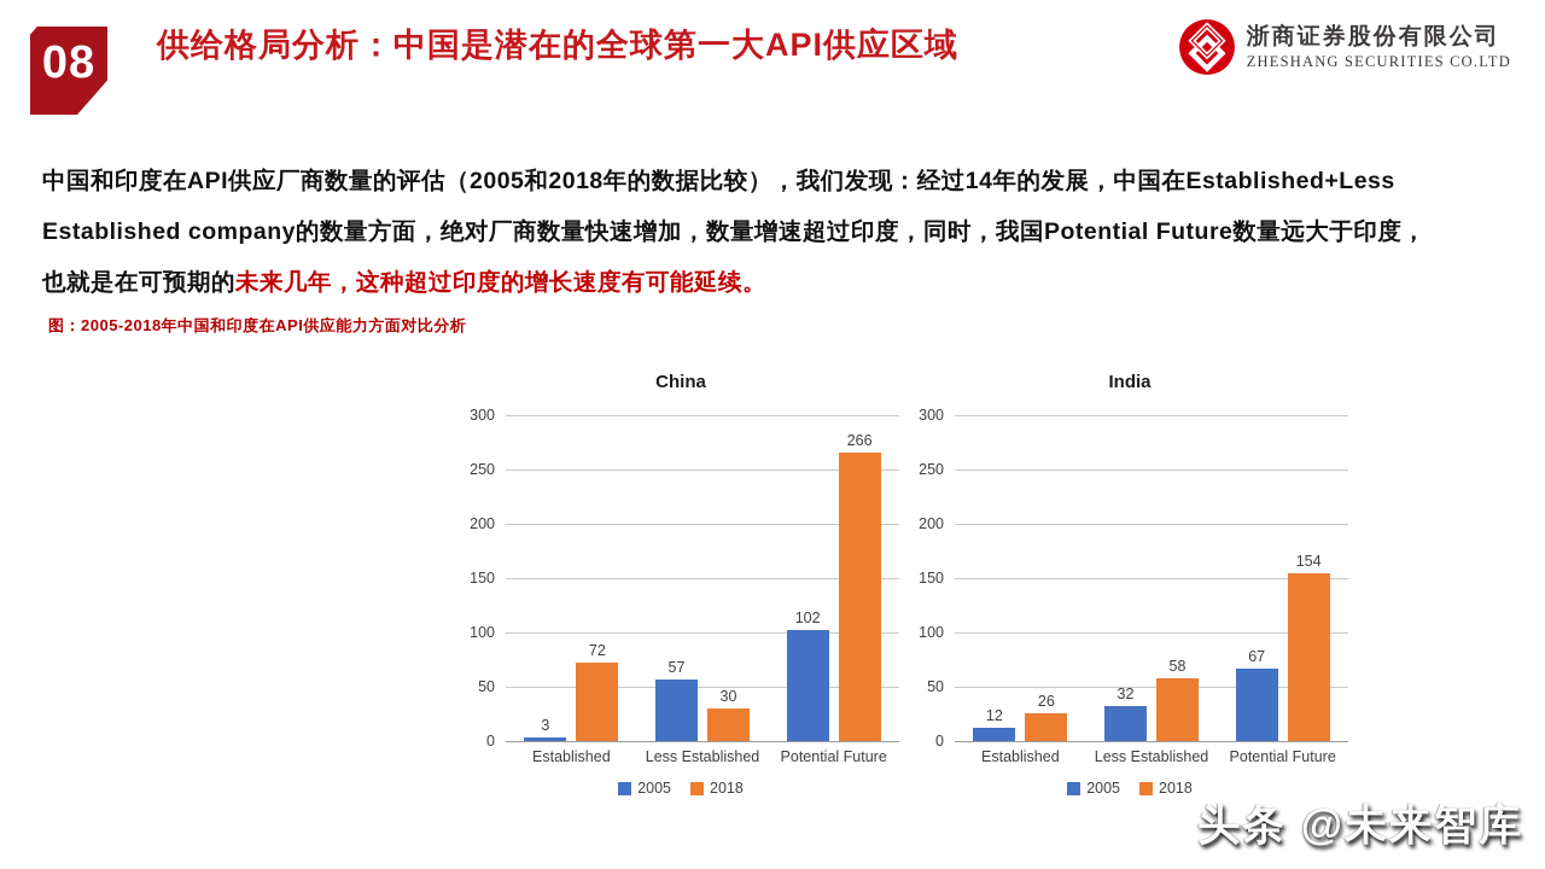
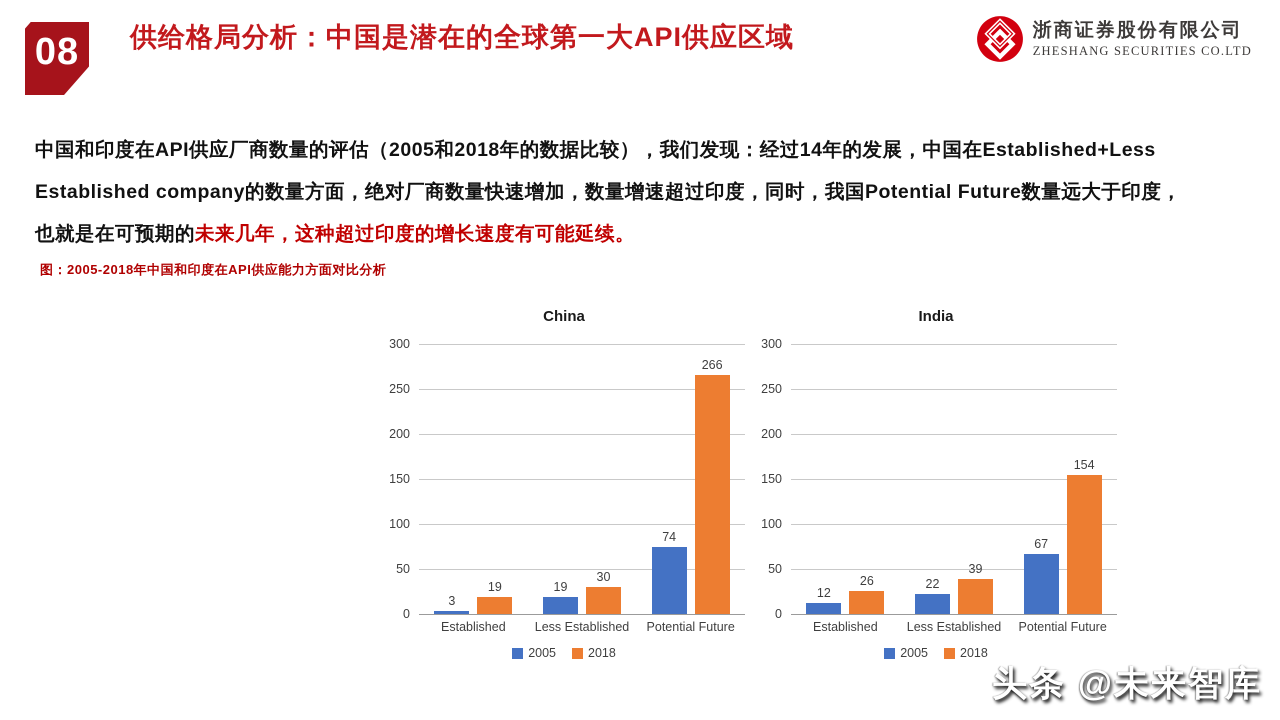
China/2018/Established: 72 -> 19
China/2005/Less Established: 57 -> 19
China/2005/Potential Future: 102 -> 74
India/2005/Less Established: 32 -> 22
India/2018/Less Established: 58 -> 39
